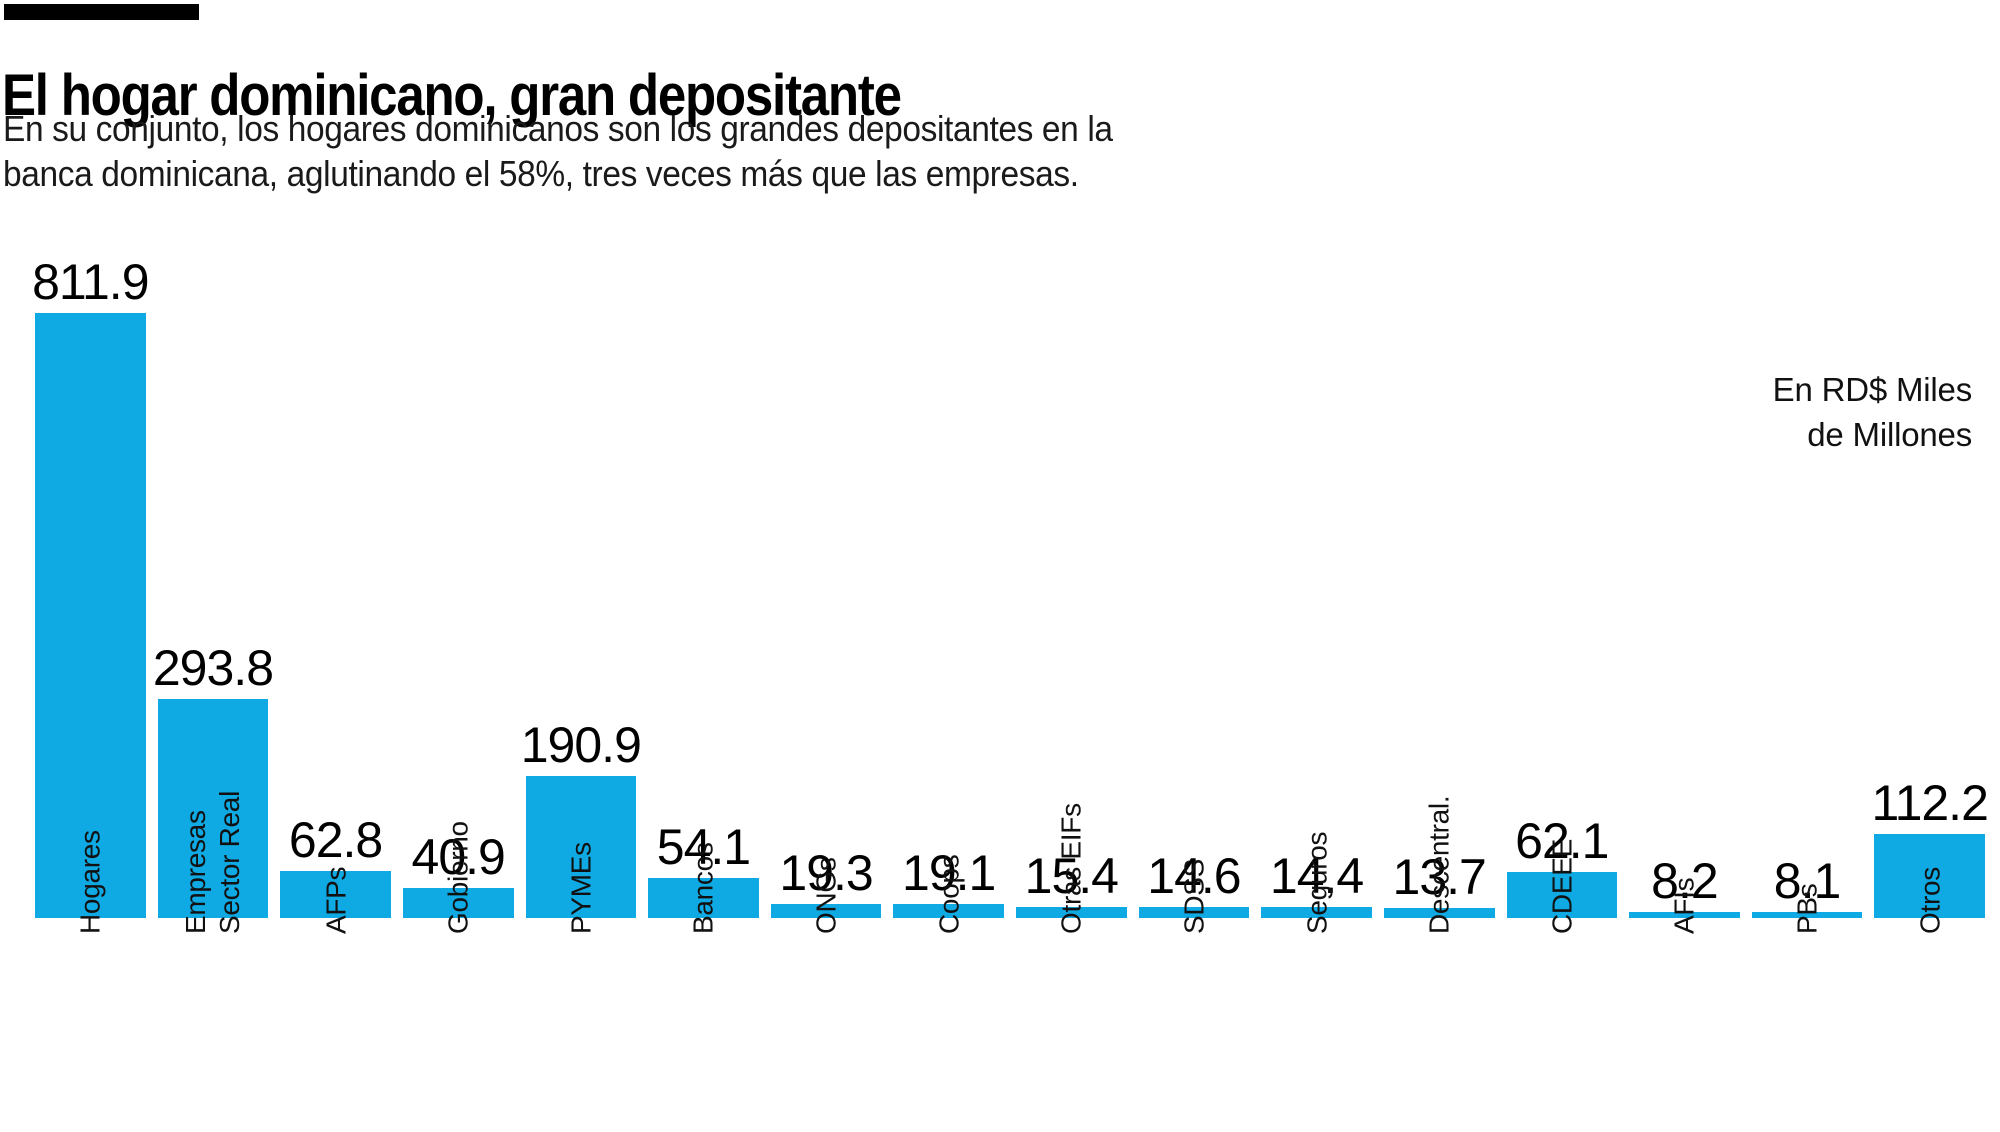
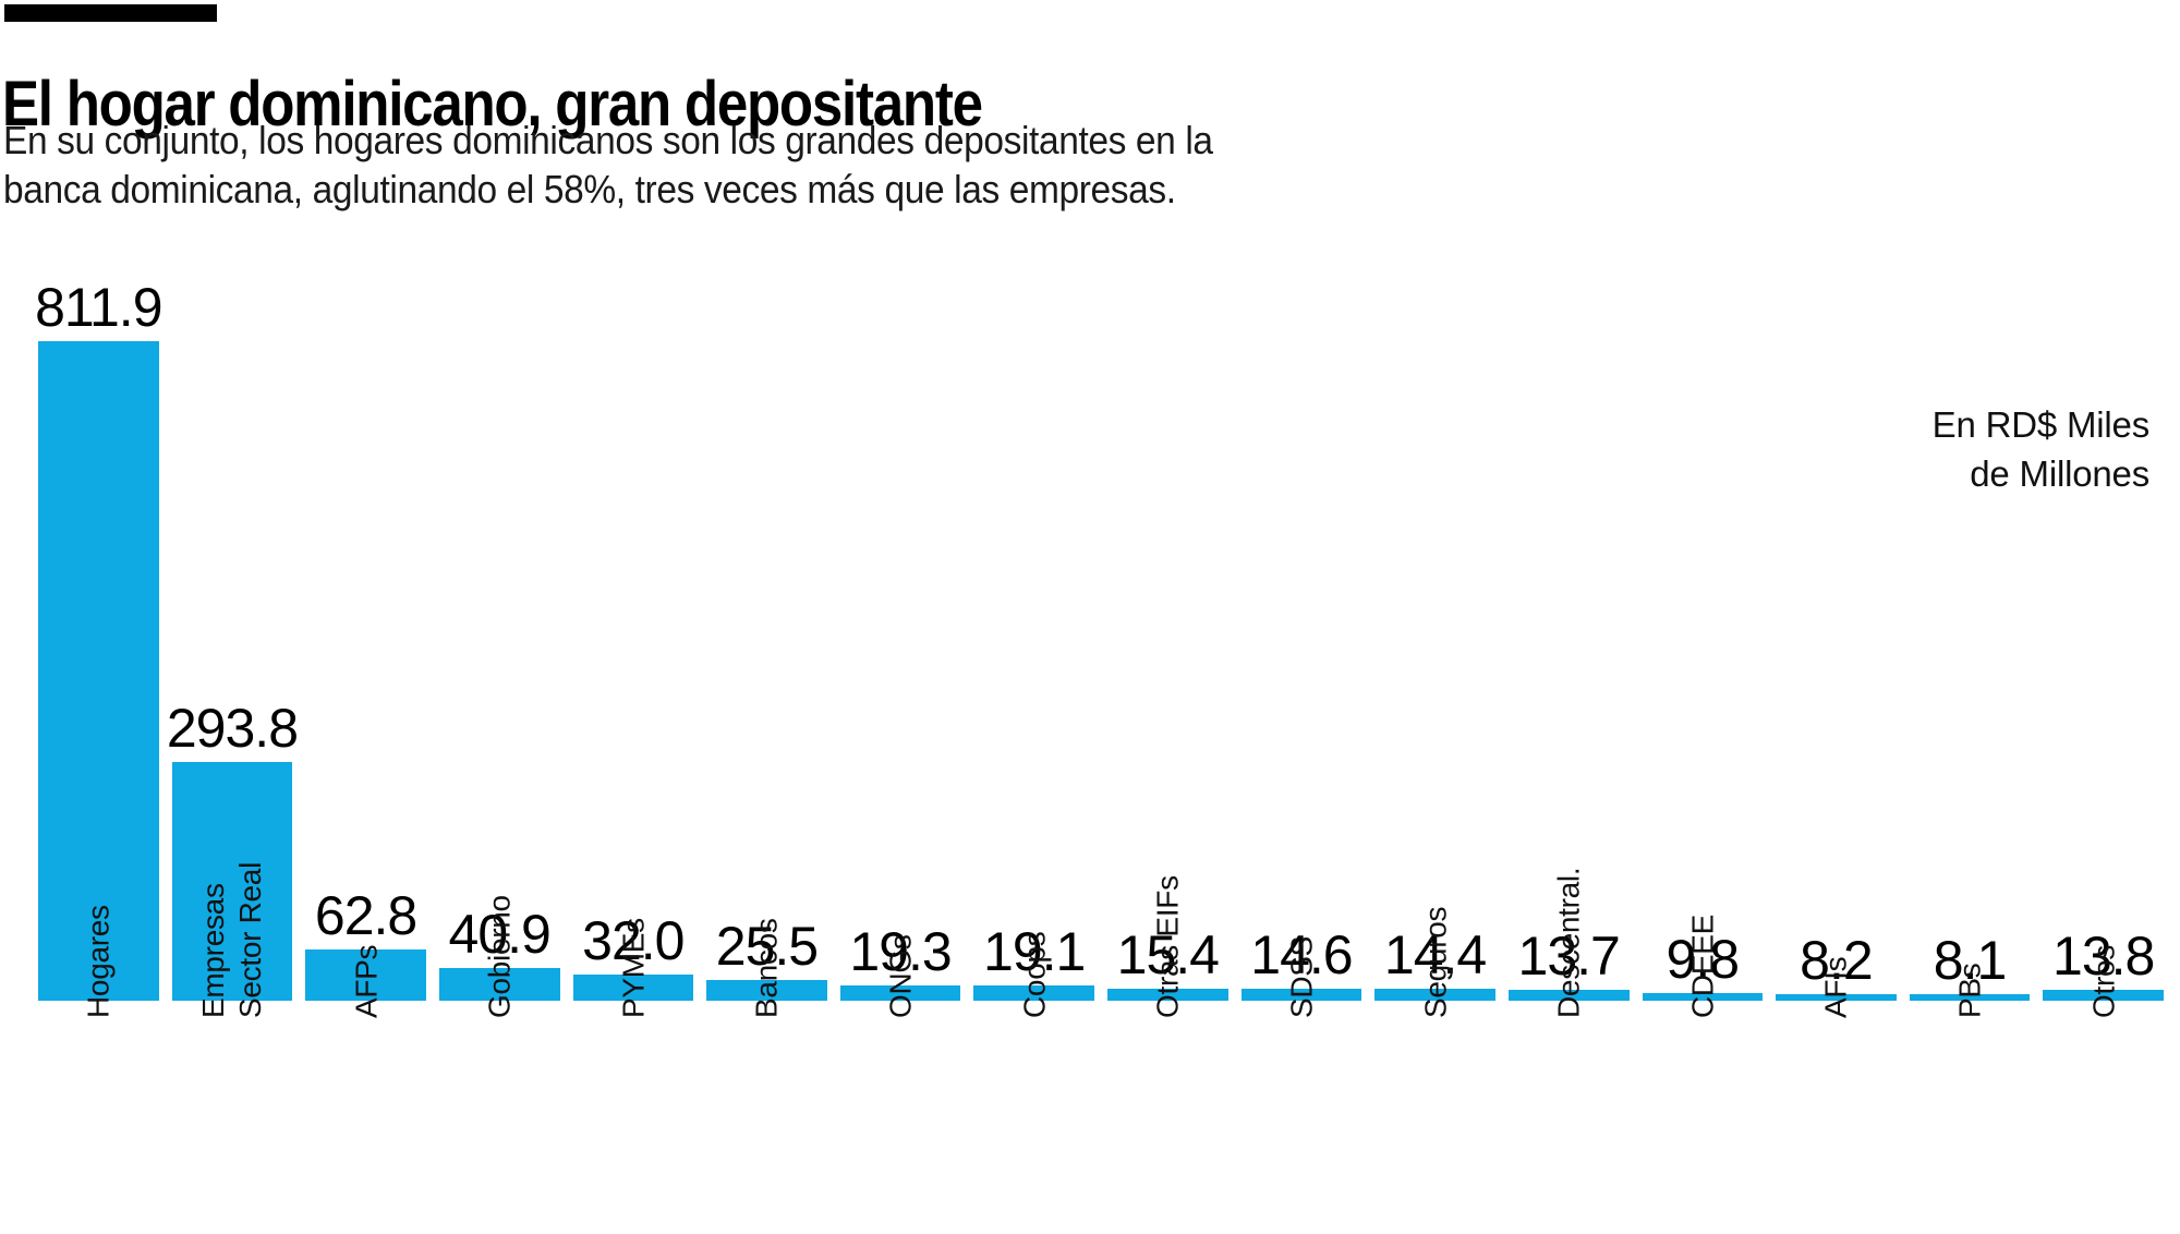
PYMEs: 190.9 -> 32.0
Bancos: 54.1 -> 25.5
CDEEE: 62.1 -> 9.8
Otros: 112.2 -> 13.8
